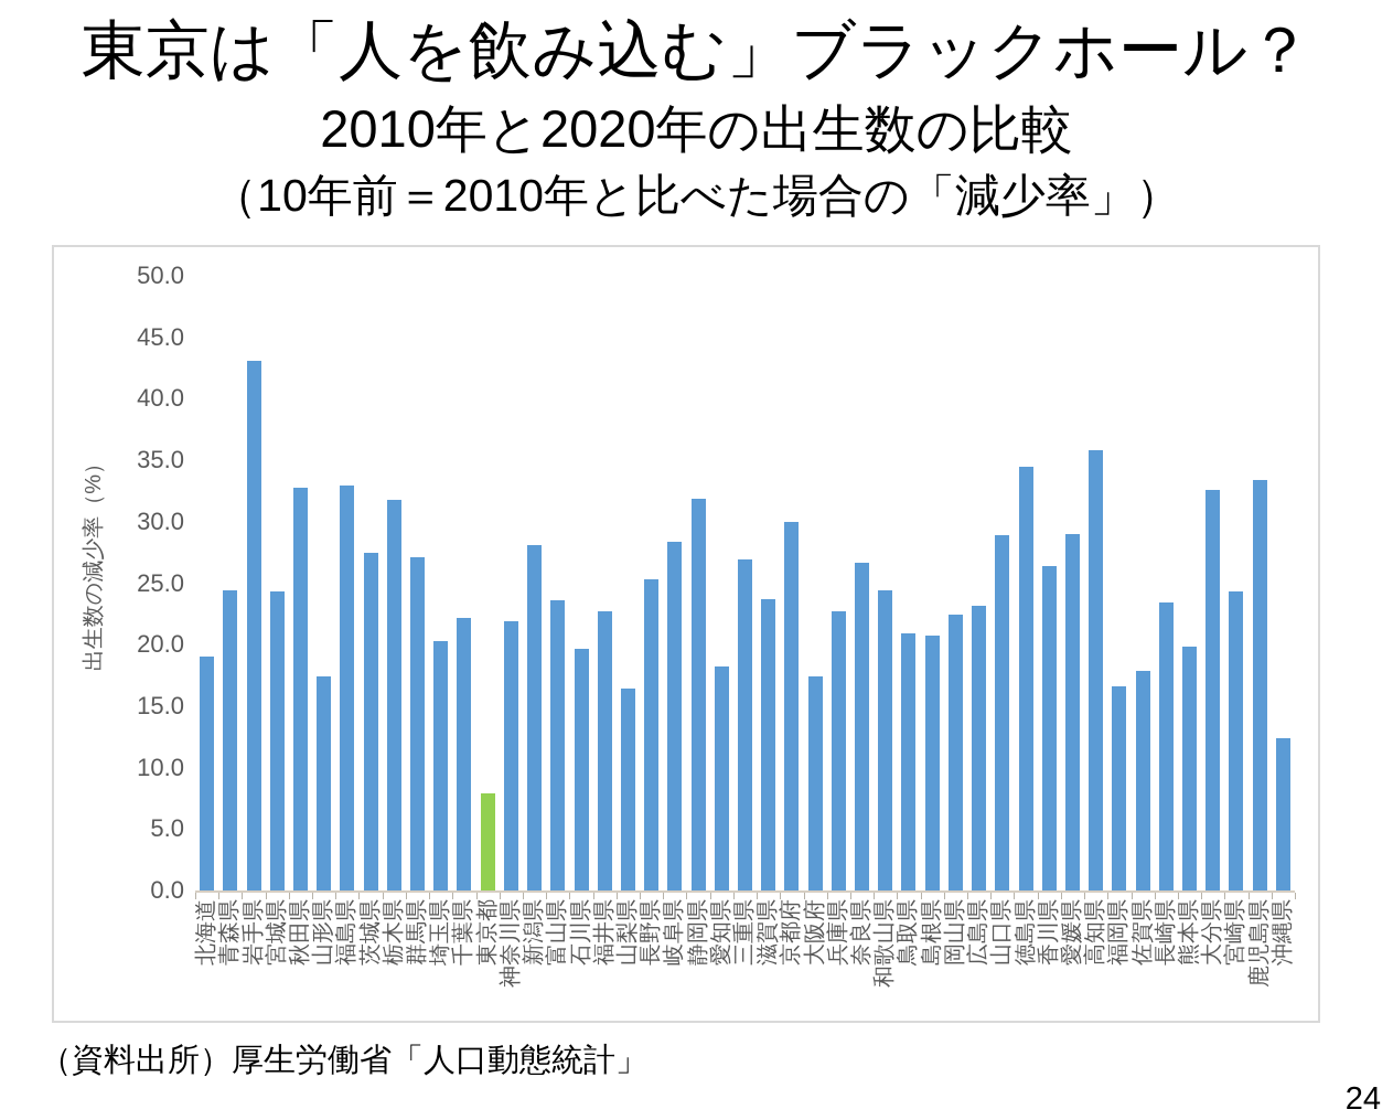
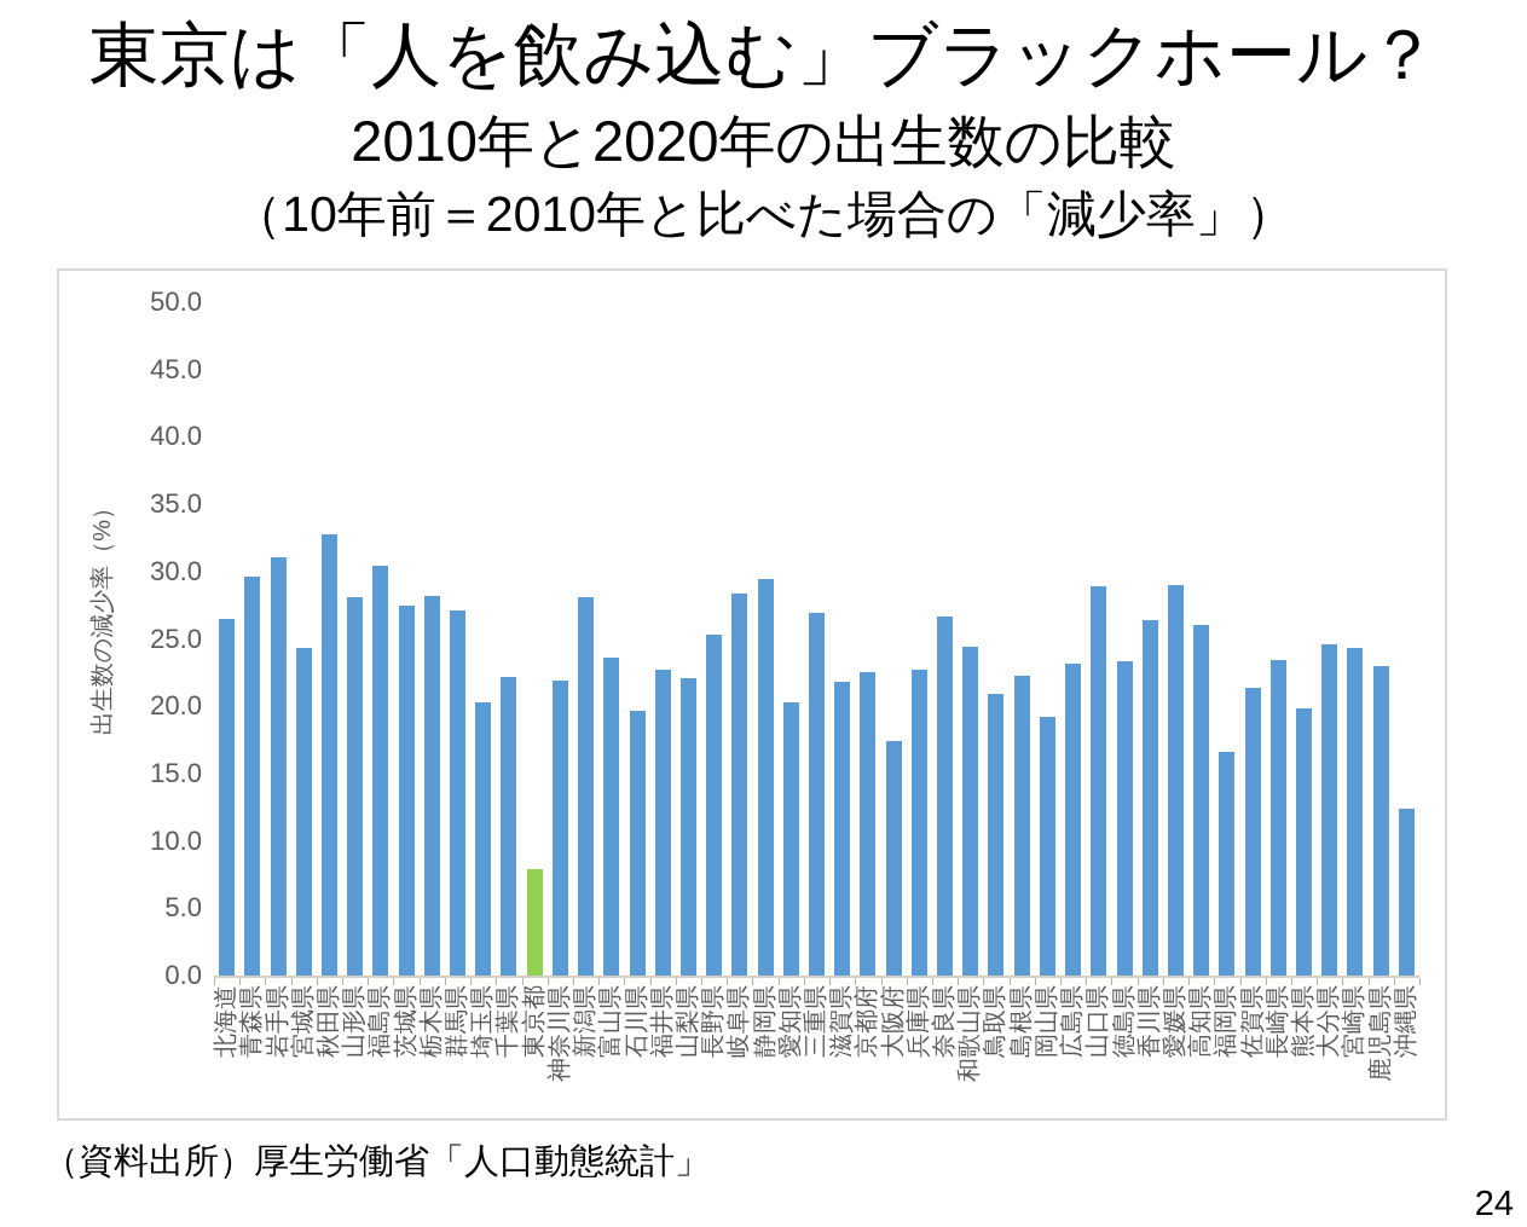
北海道: 19.0 -> 26.5
青森県: 24.4 -> 29.6
岩手県: 43.1 -> 31.1
山形県: 17.4 -> 28.1
福島県: 32.9 -> 30.4
栃木県: 31.8 -> 28.2
山梨県: 16.4 -> 22.1
静岡県: 31.9 -> 29.4
愛知県: 18.2 -> 20.3
滋賀県: 23.7 -> 21.8
京都府: 30.0 -> 22.5
島根県: 20.7 -> 22.3
岡山県: 22.4 -> 19.2
徳島県: 34.5 -> 23.3
高知県: 35.8 -> 26.0
佐賀県: 17.9 -> 21.4
大分県: 32.6 -> 24.6
鹿児島県: 33.4 -> 23.0
